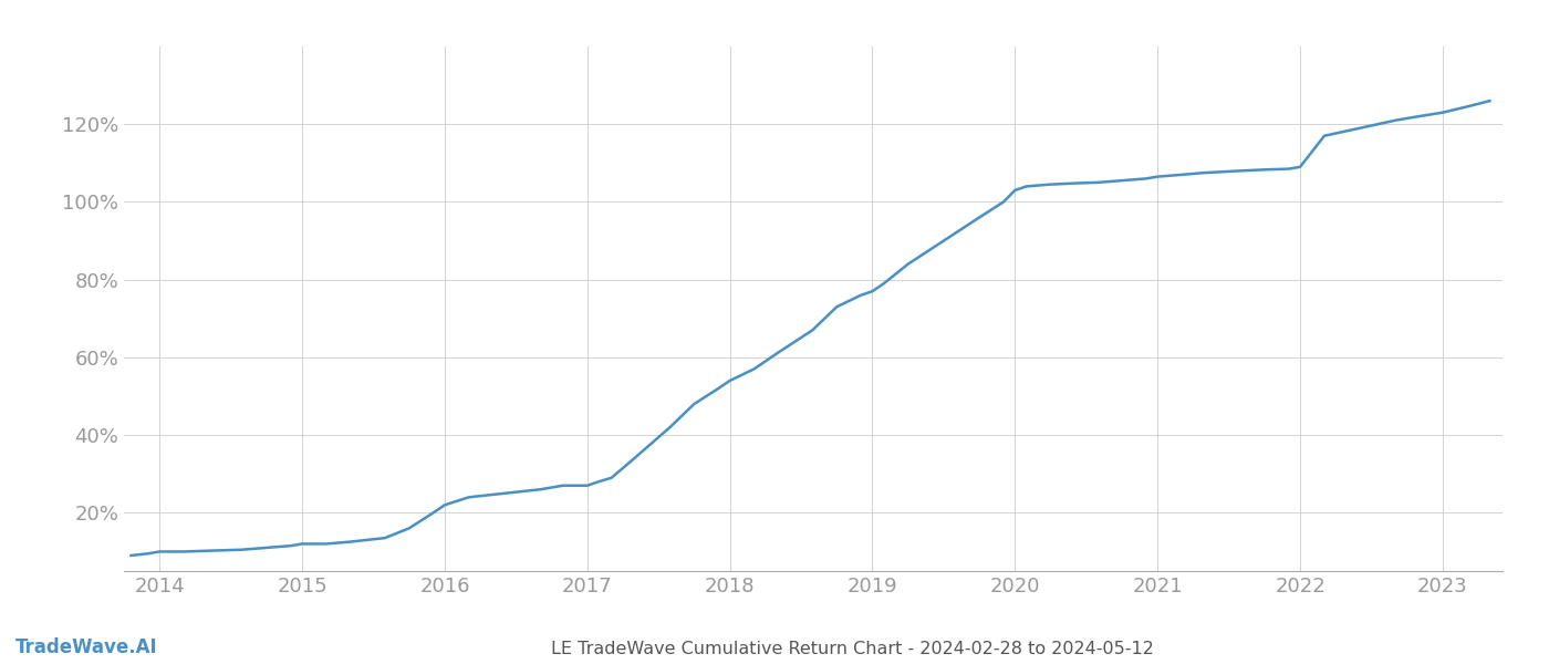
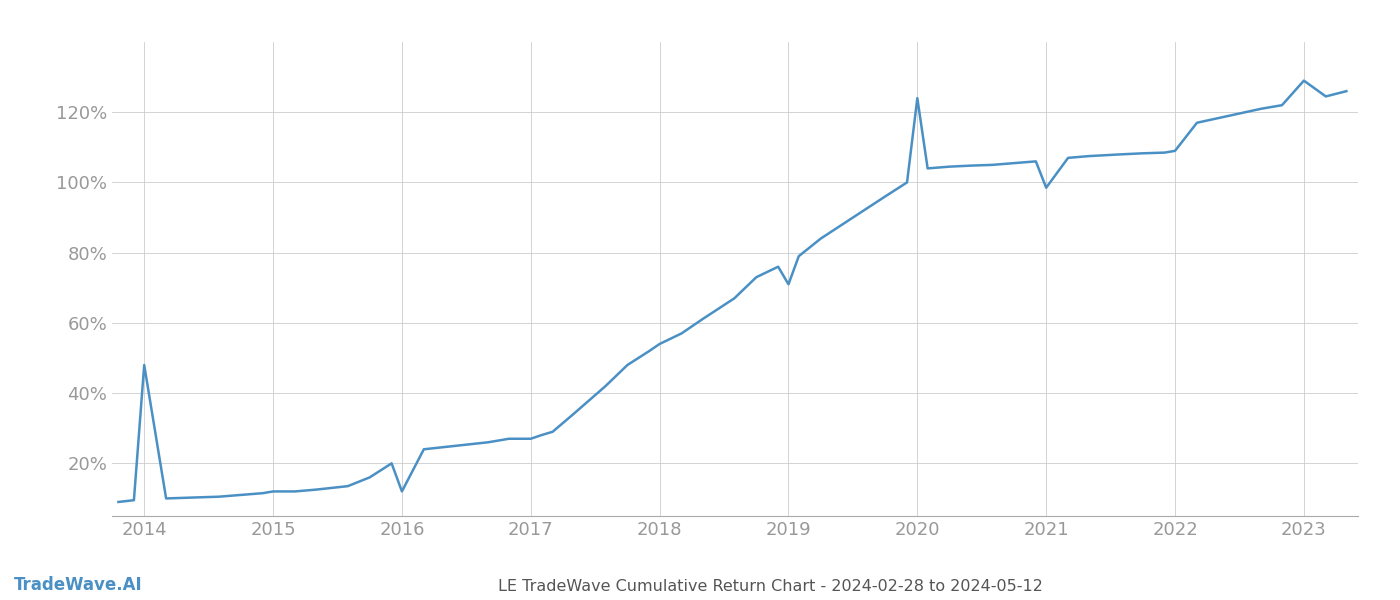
2014: 10.0% -> 48.0%
2016: 22.0% -> 12.0%
2019: 77.0% -> 71.0%
2020: 103.0% -> 124.0%
2021: 106.5% -> 98.5%
2023: 123.0% -> 129.0%
